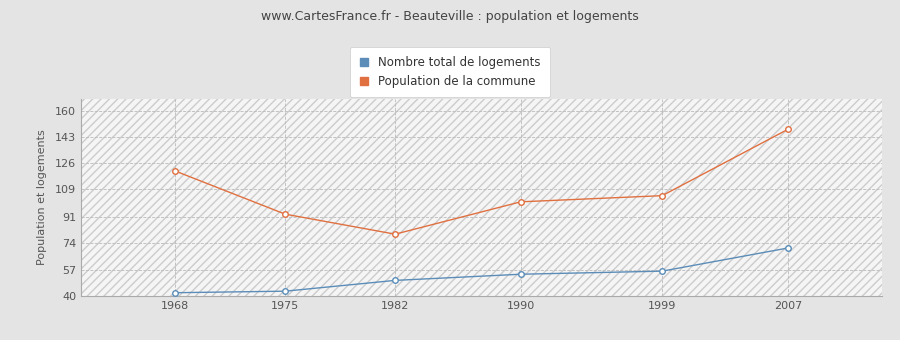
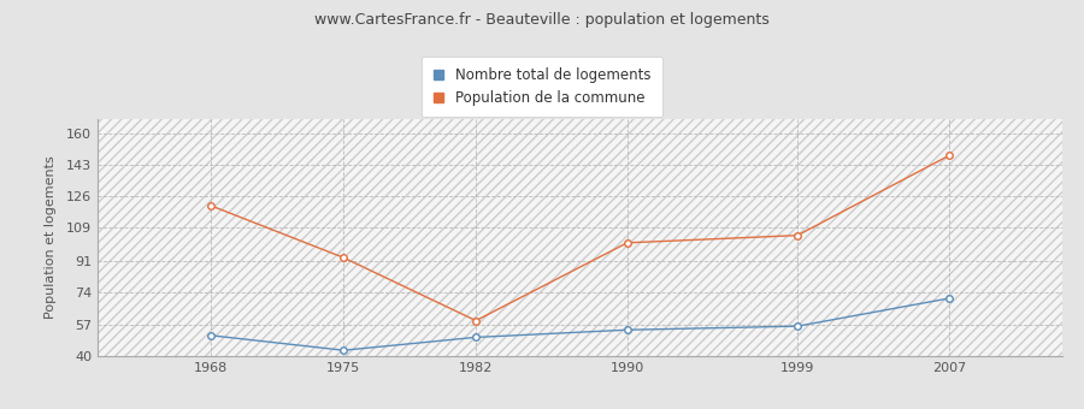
Nombre total de logements/1968: 42 -> 51
Population de la commune/1982: 80 -> 59
